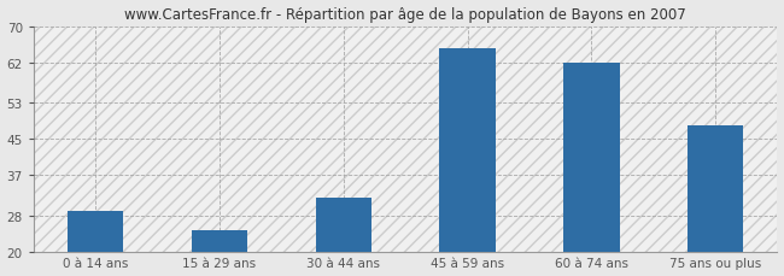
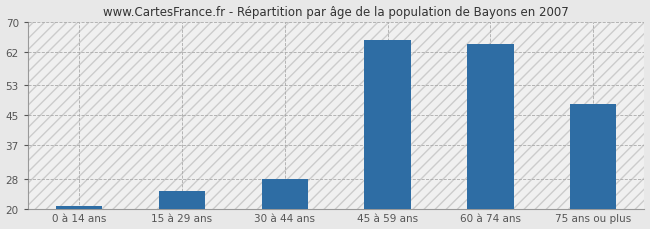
0 à 14 ans: 29 -> 21
30 à 44 ans: 32 -> 28
60 à 74 ans: 62 -> 64
